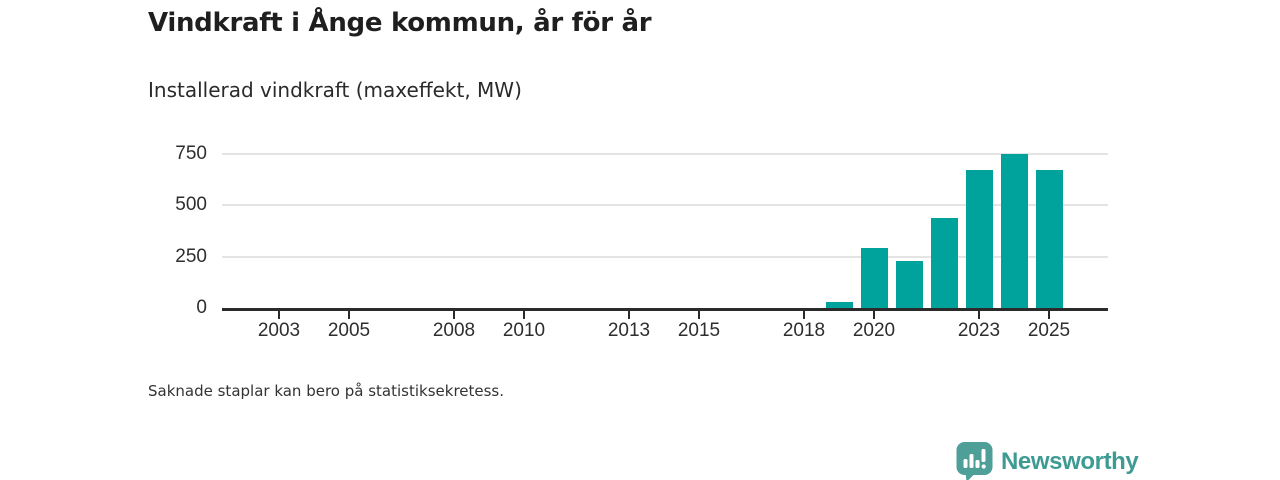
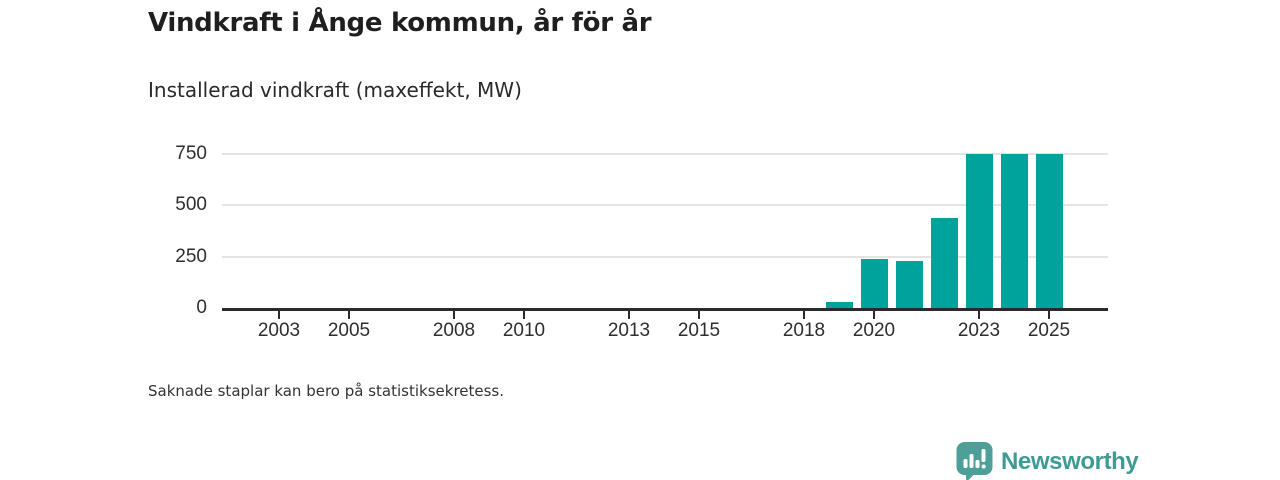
2020: 290 -> 240
2023: 670 -> 750
2025: 670 -> 750
